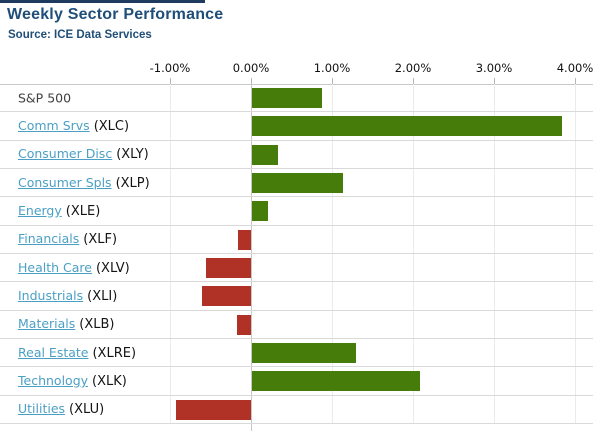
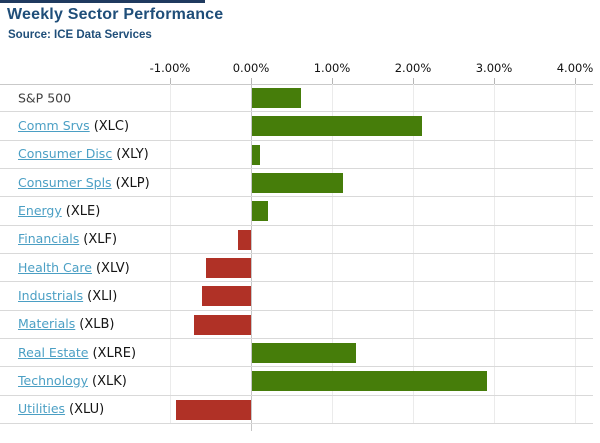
S&P 500: 0.9% -> 0.6%
Comm Srvs: 3.8% -> 2.1%
Consumer Disc: 0.3% -> 0.1%
Materials: -0.2% -> -0.7%
Technology: 2.1% -> 2.9%
